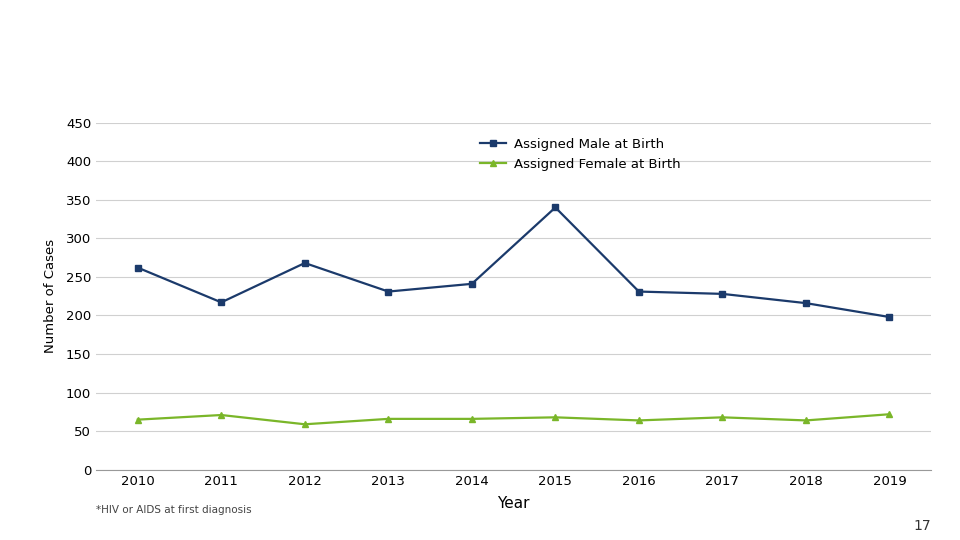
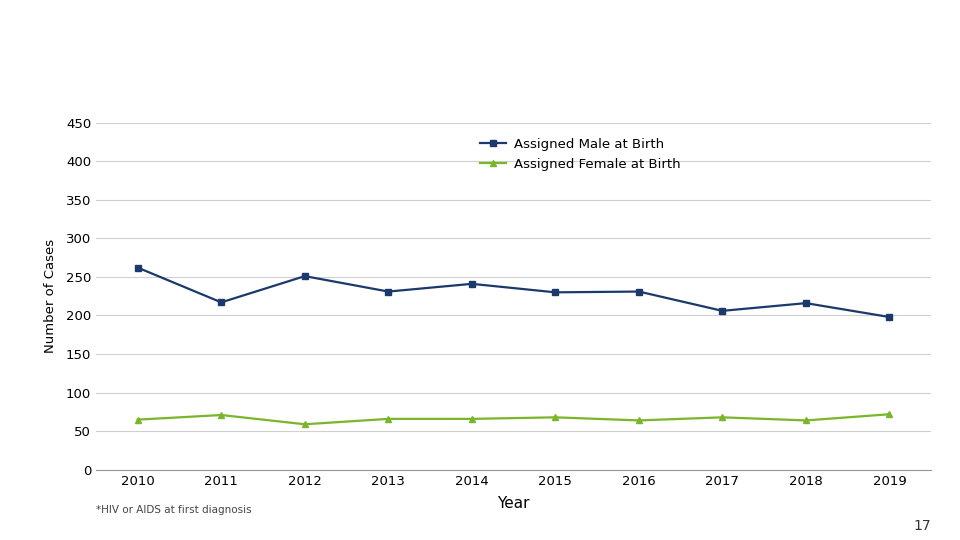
Assigned Male at Birth/2012: 268 -> 251
Assigned Male at Birth/2015: 340 -> 230
Assigned Male at Birth/2017: 228 -> 206
